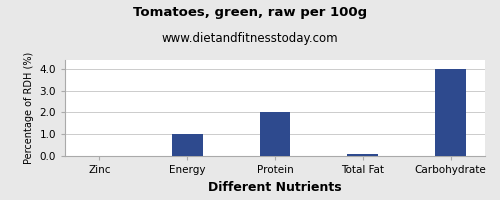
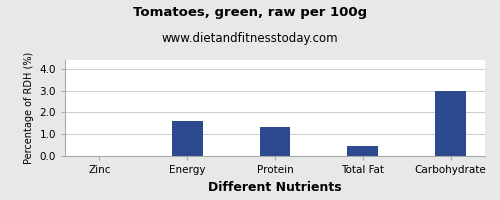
Energy: 1.00 -> 1.60
Protein: 2.00 -> 1.35
Total Fat: 0.07 -> 0.45
Carbohydrate: 4.00 -> 3.00
